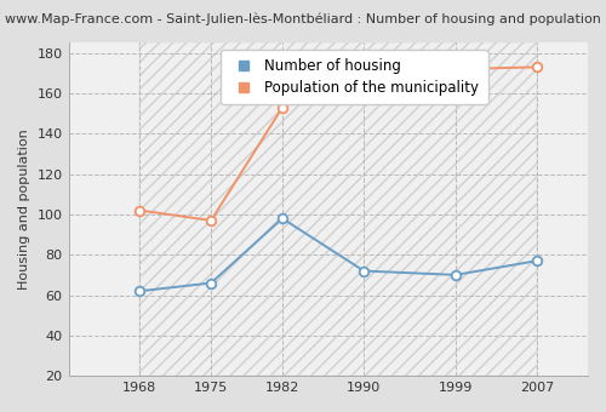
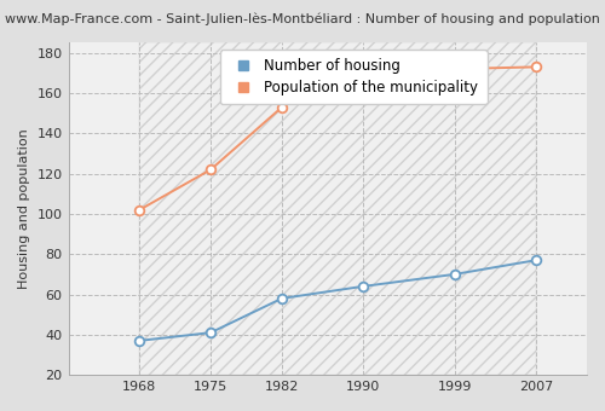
Number of housing/1968: 62 -> 37
Number of housing/1975: 66 -> 41
Population of the municipality/1975: 97 -> 122
Number of housing/1982: 98 -> 58
Number of housing/1990: 72 -> 64
